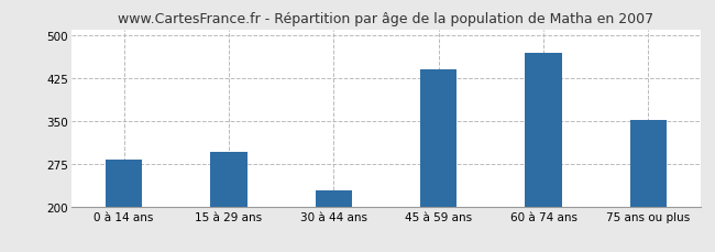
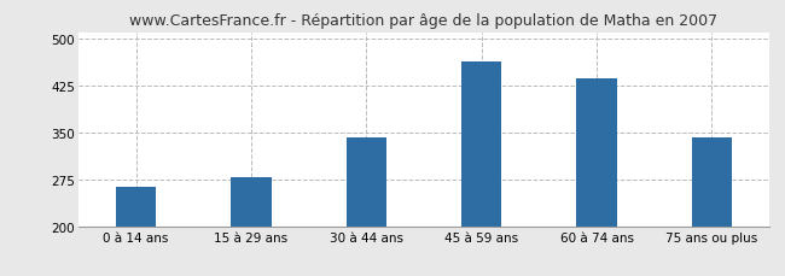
0 à 14 ans: 282 -> 262
15 à 29 ans: 296 -> 278
30 à 44 ans: 228 -> 342
45 à 59 ans: 440 -> 463
60 à 74 ans: 468 -> 437
75 ans ou plus: 352 -> 341
